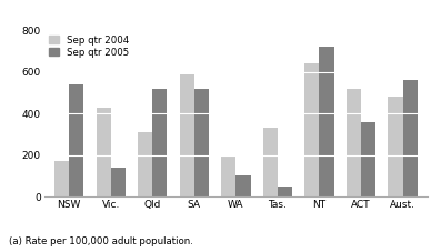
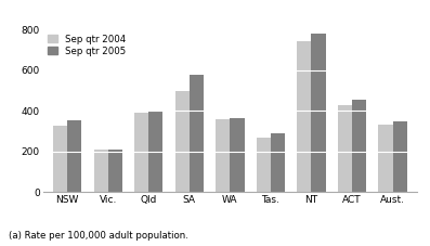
Sep qtr 2004/NSW: 170 -> 320
Sep qtr 2005/NSW: 540 -> 350
Sep qtr 2004/Vic.: 430 -> 210
Sep qtr 2005/Vic.: 140 -> 210
Sep qtr 2004/Qld: 310 -> 390
Sep qtr 2005/Qld: 520 -> 400
Sep qtr 2004/SA: 590 -> 500
Sep qtr 2005/SA: 520 -> 580
Sep qtr 2004/WA: 190 -> 360
Sep qtr 2005/WA: 100 -> 360
Sep qtr 2004/Tas.: 330 -> 270
Sep qtr 2005/Tas.: 50 -> 290
Sep qtr 2004/NT: 640 -> 740
Sep qtr 2005/NT: 720 -> 780
Sep qtr 2004/ACT: 520 -> 420
Sep qtr 2005/ACT: 360 -> 460
Sep qtr 2004/Aust.: 480 -> 330
Sep qtr 2005/Aust.: 560 -> 350
